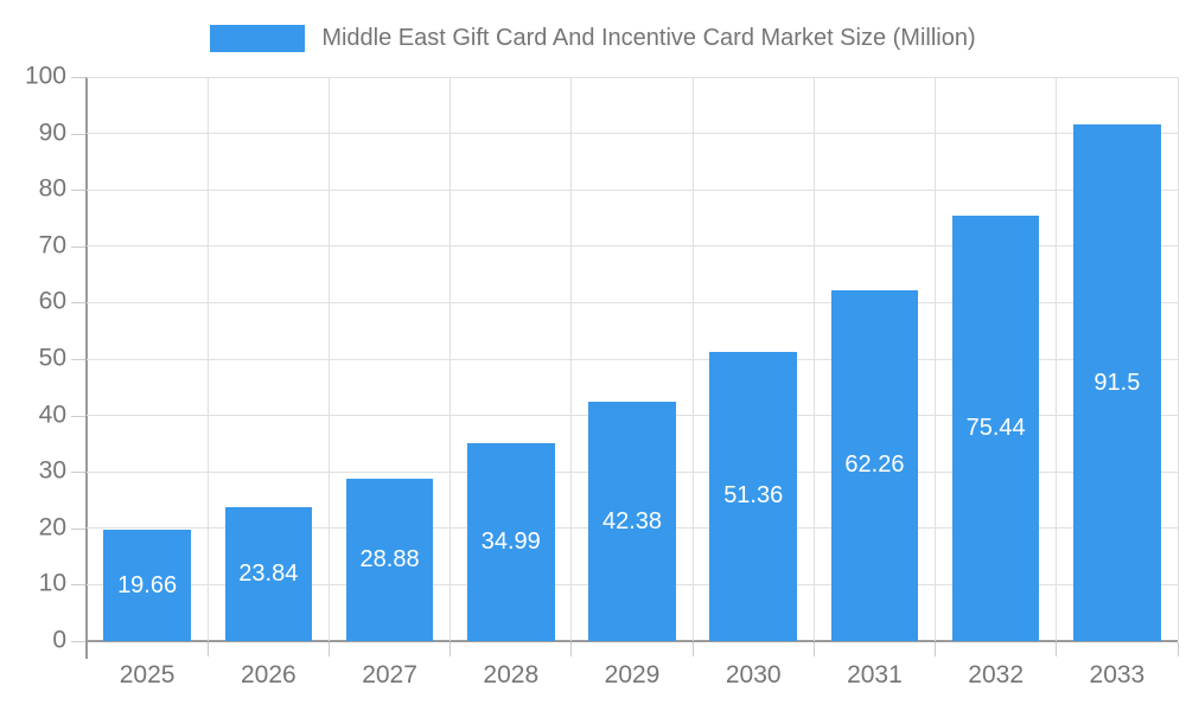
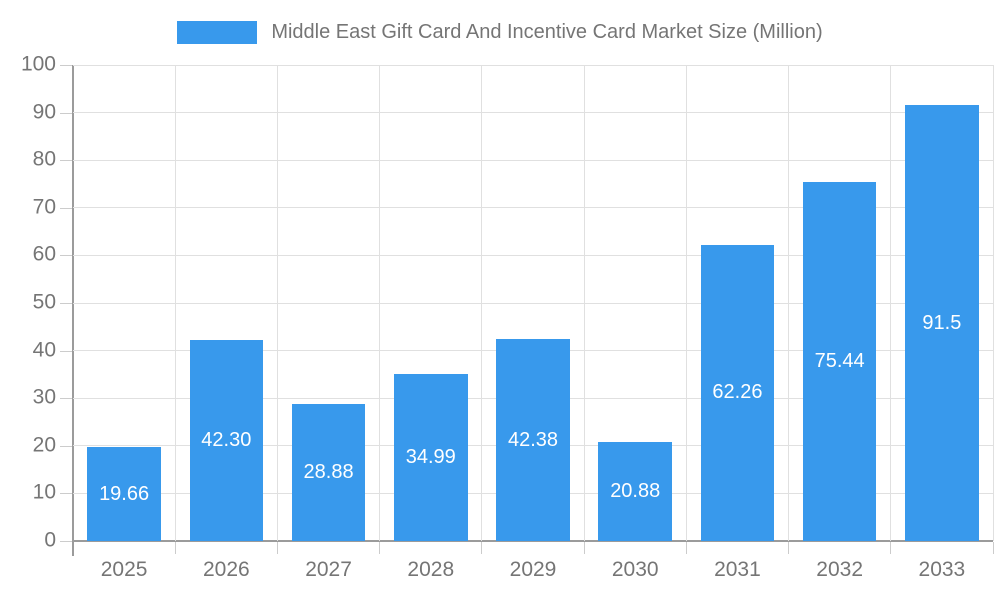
2026: 23.84 -> 42.30
2030: 51.36 -> 20.88
